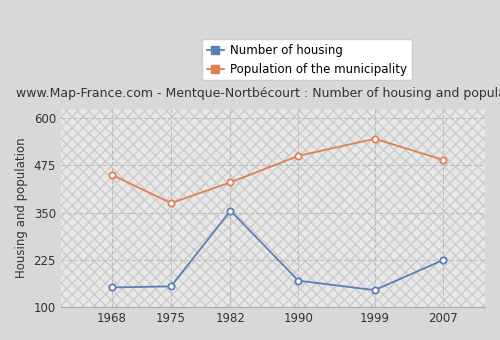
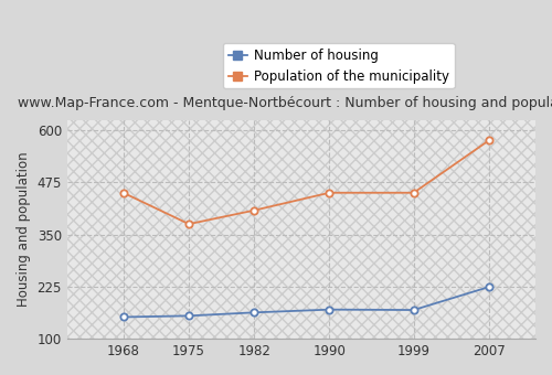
Number of housing/1982: 355 -> 163
Population of the municipality/1982: 430 -> 408
Population of the municipality/1990: 500 -> 450
Number of housing/1999: 145 -> 169
Population of the municipality/1999: 545 -> 450
Population of the municipality/2007: 490 -> 575
